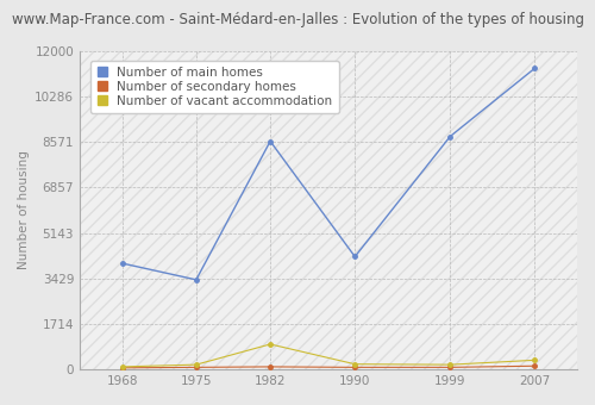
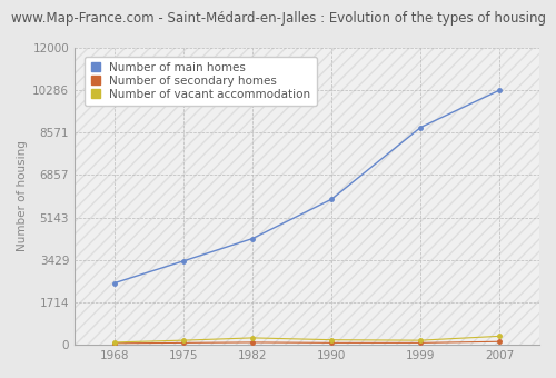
Number of main homes/1968: 4000 -> 2490
Number of main homes/1982: 8600 -> 4290
Number of vacant accommodation/1982: 950 -> 280
Number of main homes/1990: 4250 -> 5880
Number of main homes/2007: 11350 -> 10290
